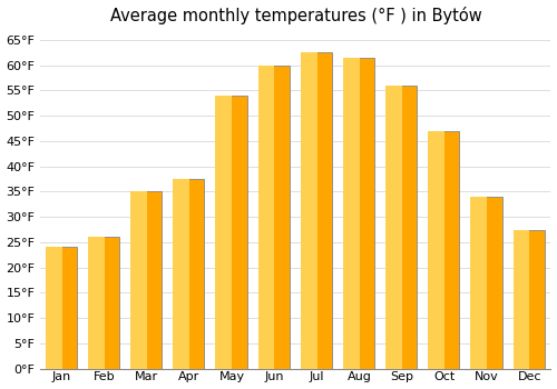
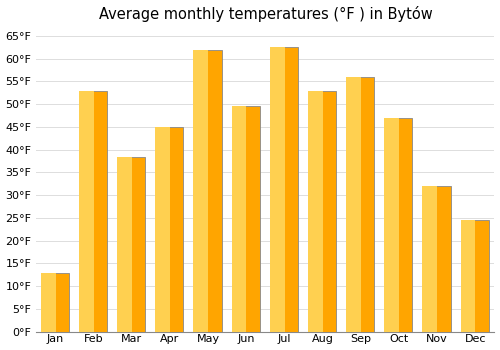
Jan: 24.0°F -> 13.0°F
Feb: 26.0°F -> 53.0°F
Mar: 35.0°F -> 38.5°F
Apr: 37.5°F -> 45.0°F
May: 54.0°F -> 62.0°F
Jun: 60.0°F -> 49.5°F
Aug: 61.5°F -> 53.0°F
Nov: 34.0°F -> 32.0°F
Dec: 27.5°F -> 24.5°F
